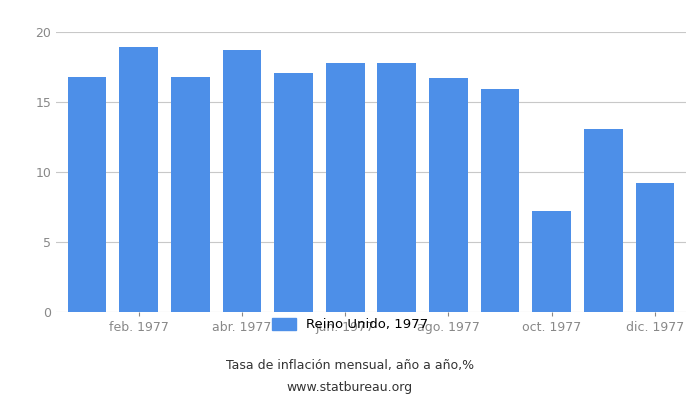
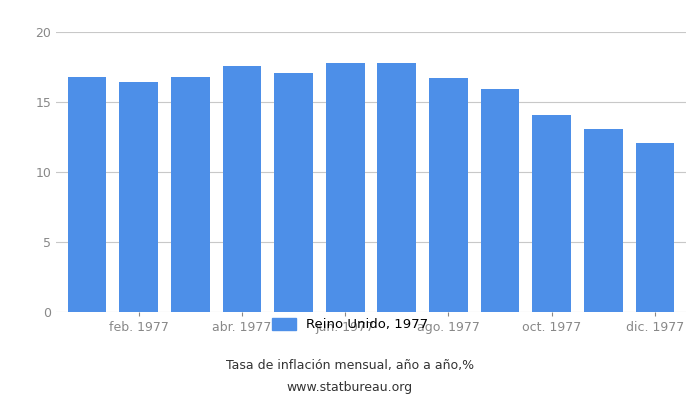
feb. 1977: 18.9 -> 16.4
abr. 1977: 18.7 -> 17.6
oct. 1977: 7.2 -> 14.1
dic. 1977: 9.2 -> 12.1
